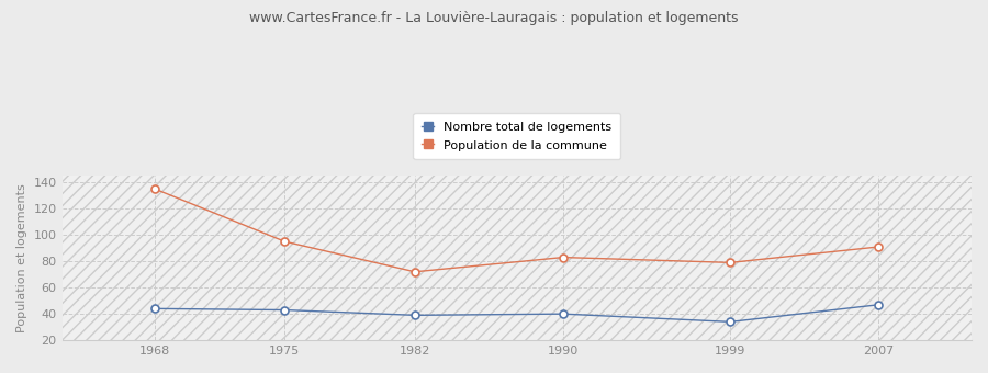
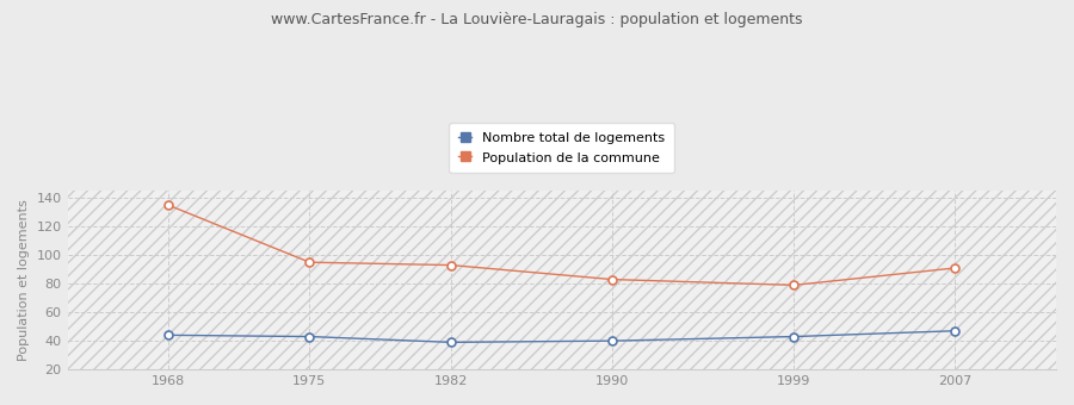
Population de la commune/1982: 72 -> 93
Nombre total de logements/1999: 34 -> 43
